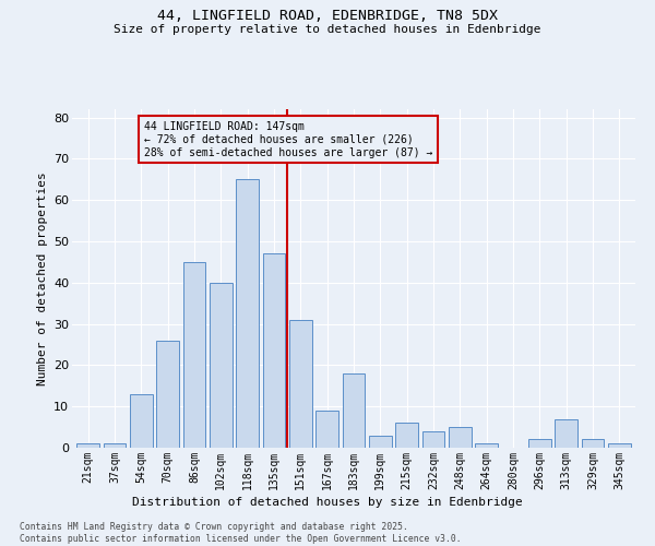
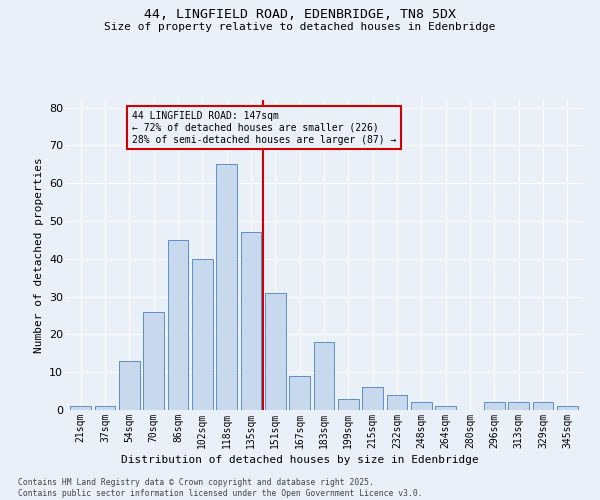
248sqm: 5 -> 2
313sqm: 7 -> 2
